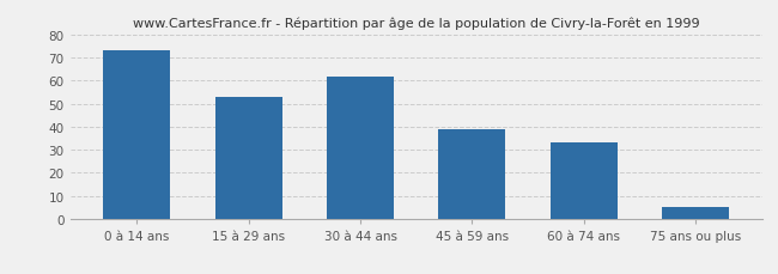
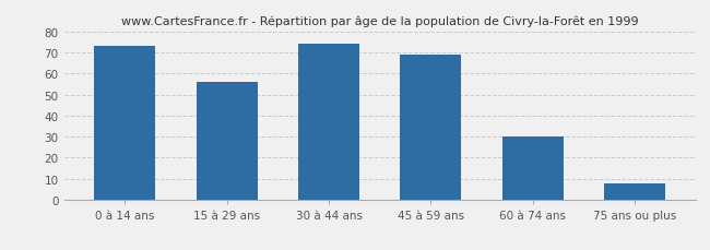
15 à 29 ans: 53 -> 56
30 à 44 ans: 62 -> 74
45 à 59 ans: 39 -> 69
60 à 74 ans: 33 -> 30
75 ans ou plus: 5 -> 8
